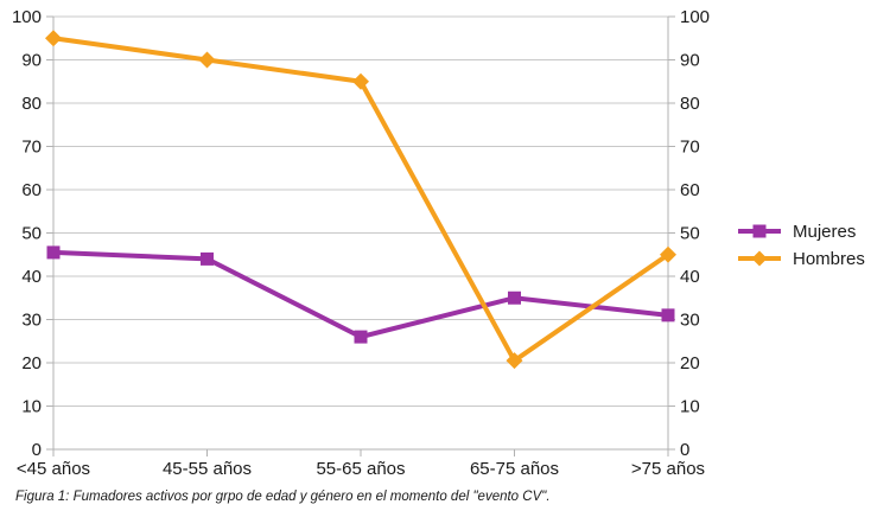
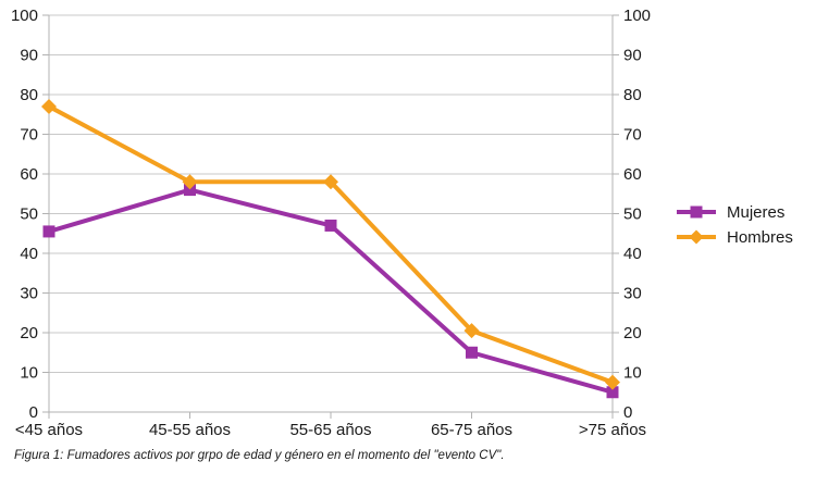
Hombres/<45 años: 95 -> 77
Mujeres/45-55 años: 44 -> 56
Hombres/45-55 años: 90 -> 58
Mujeres/55-65 años: 26 -> 47
Hombres/55-65 años: 85 -> 58
Mujeres/65-75 años: 35 -> 15
Mujeres/>75 años: 31 -> 5
Hombres/>75 años: 45 -> 8
